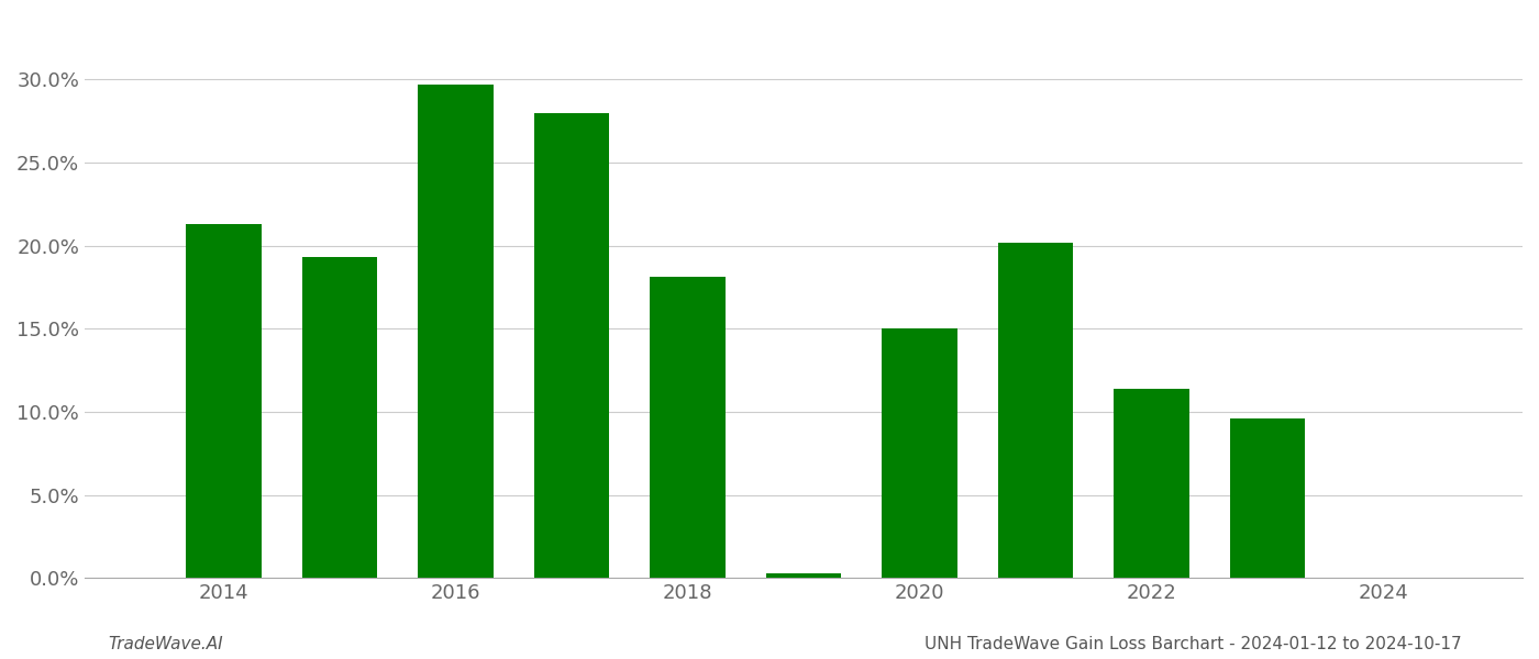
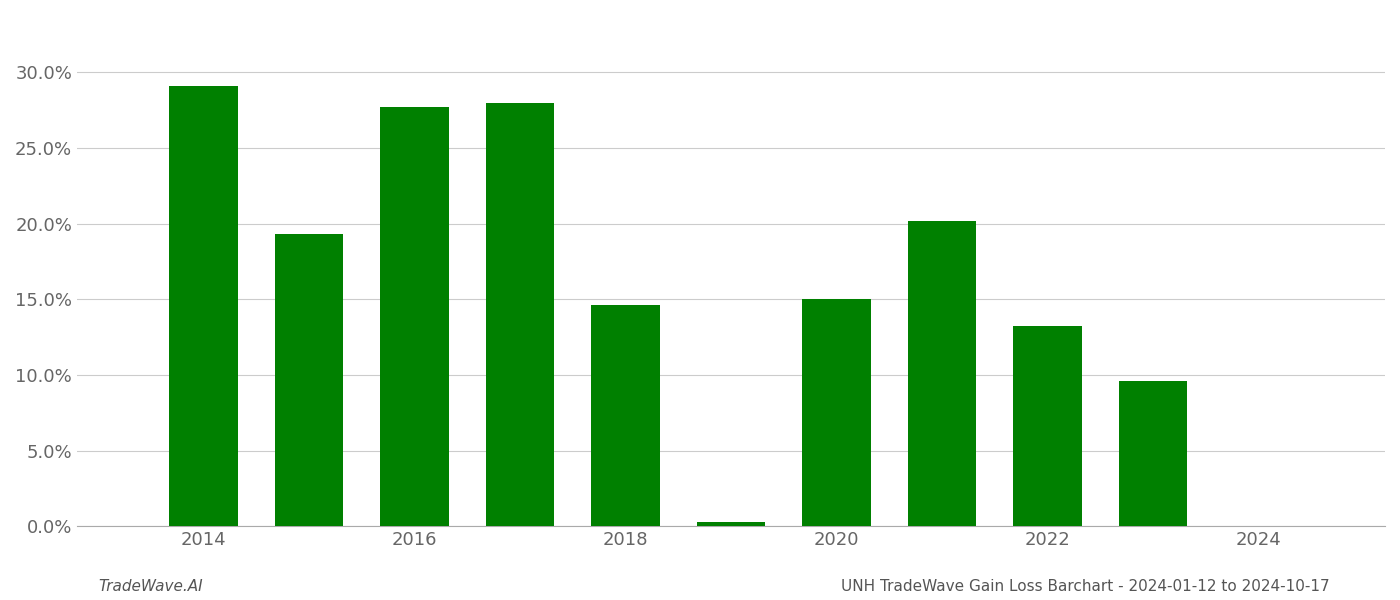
2014: 21.3% -> 29.1%
2016: 29.7% -> 27.7%
2018: 18.1% -> 14.6%
2022: 11.4% -> 13.2%
